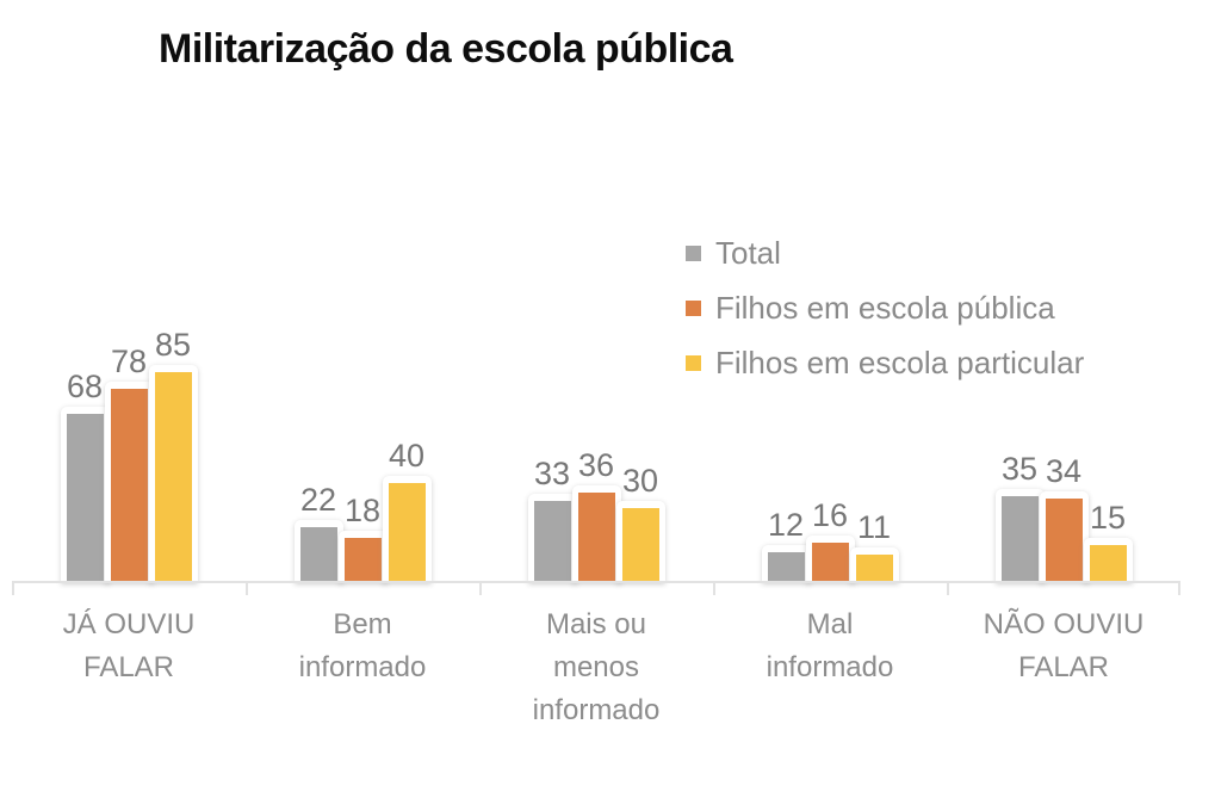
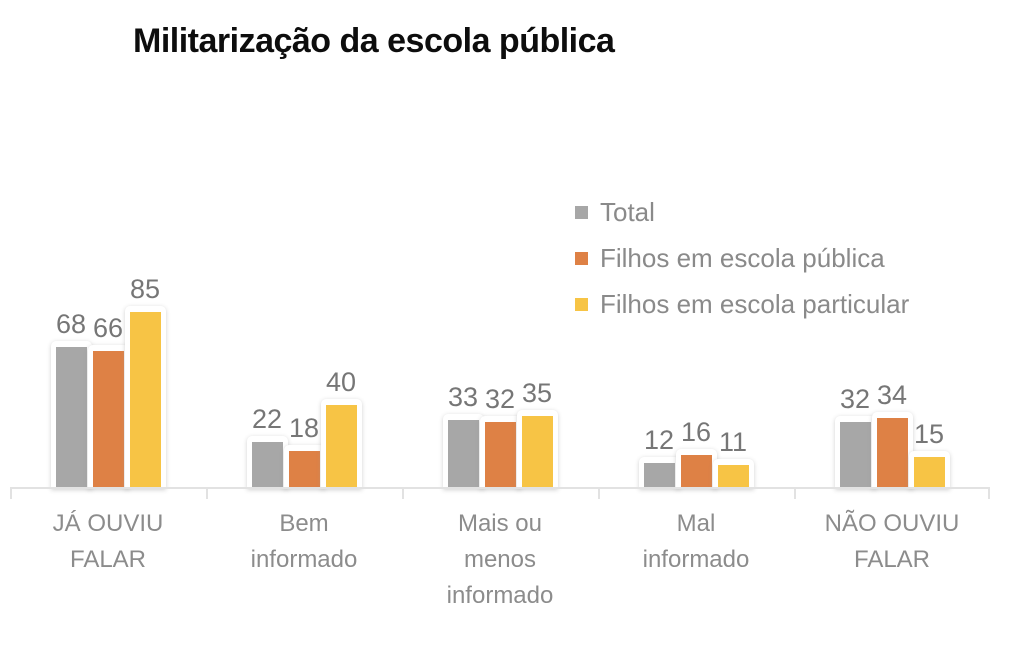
Filhos em escola pública/JÁ OUVIU FALAR: 78 -> 66
Filhos em escola pública/Mais ou menos informado: 36 -> 32
Filhos em escola particular/Mais ou menos informado: 30 -> 35
Total/NÃO OUVIU FALAR: 35 -> 32
